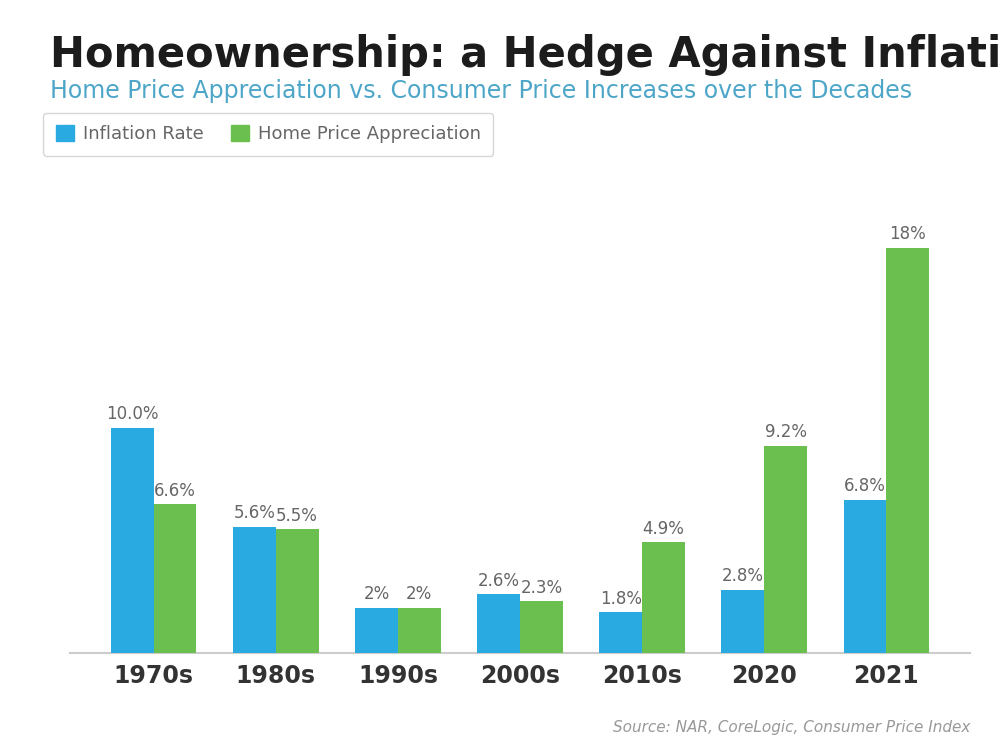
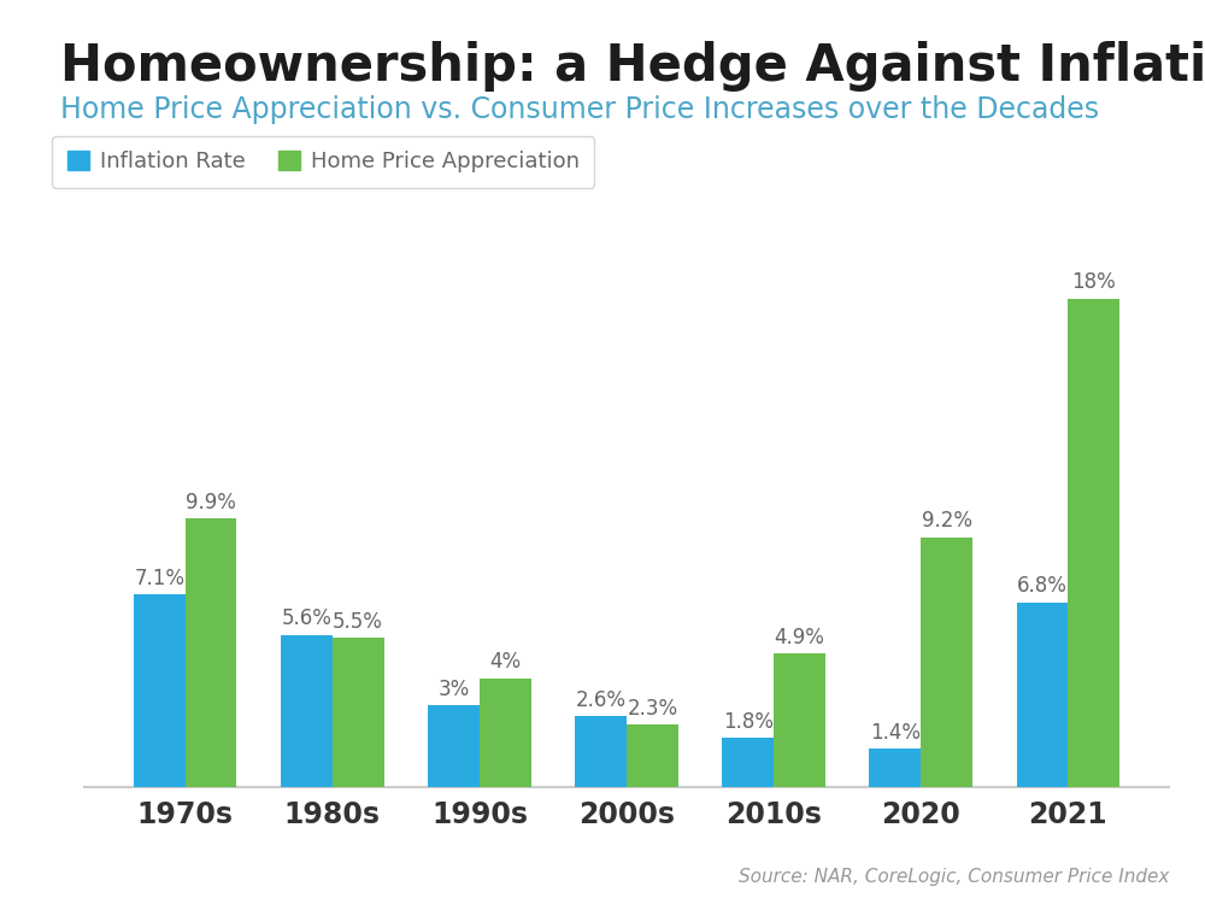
Inflation Rate/1970s: 10.0% -> 7.1%
Home Price Appreciation/1970s: 6.6% -> 9.9%
Inflation Rate/1990s: 2% -> 3%
Home Price Appreciation/1990s: 2% -> 4%
Inflation Rate/2020: 2.8% -> 1.4%
